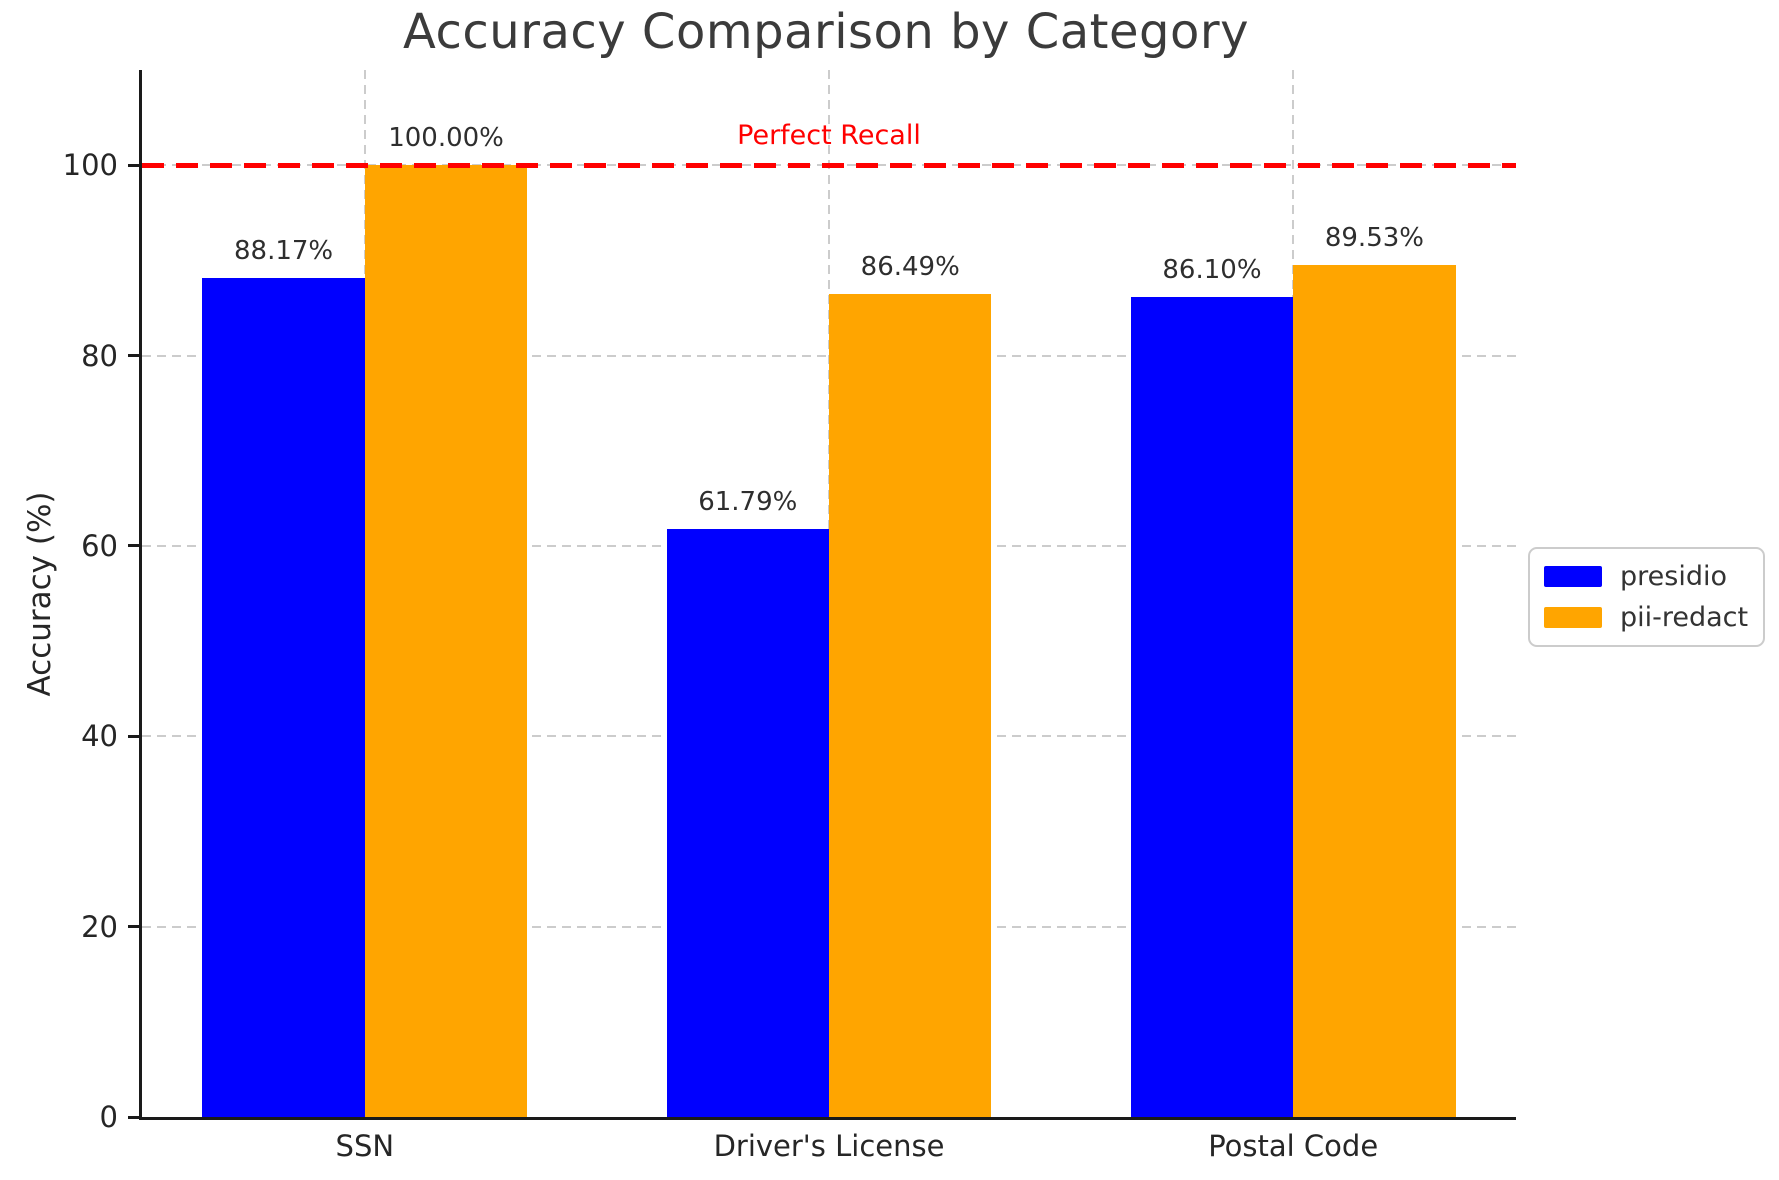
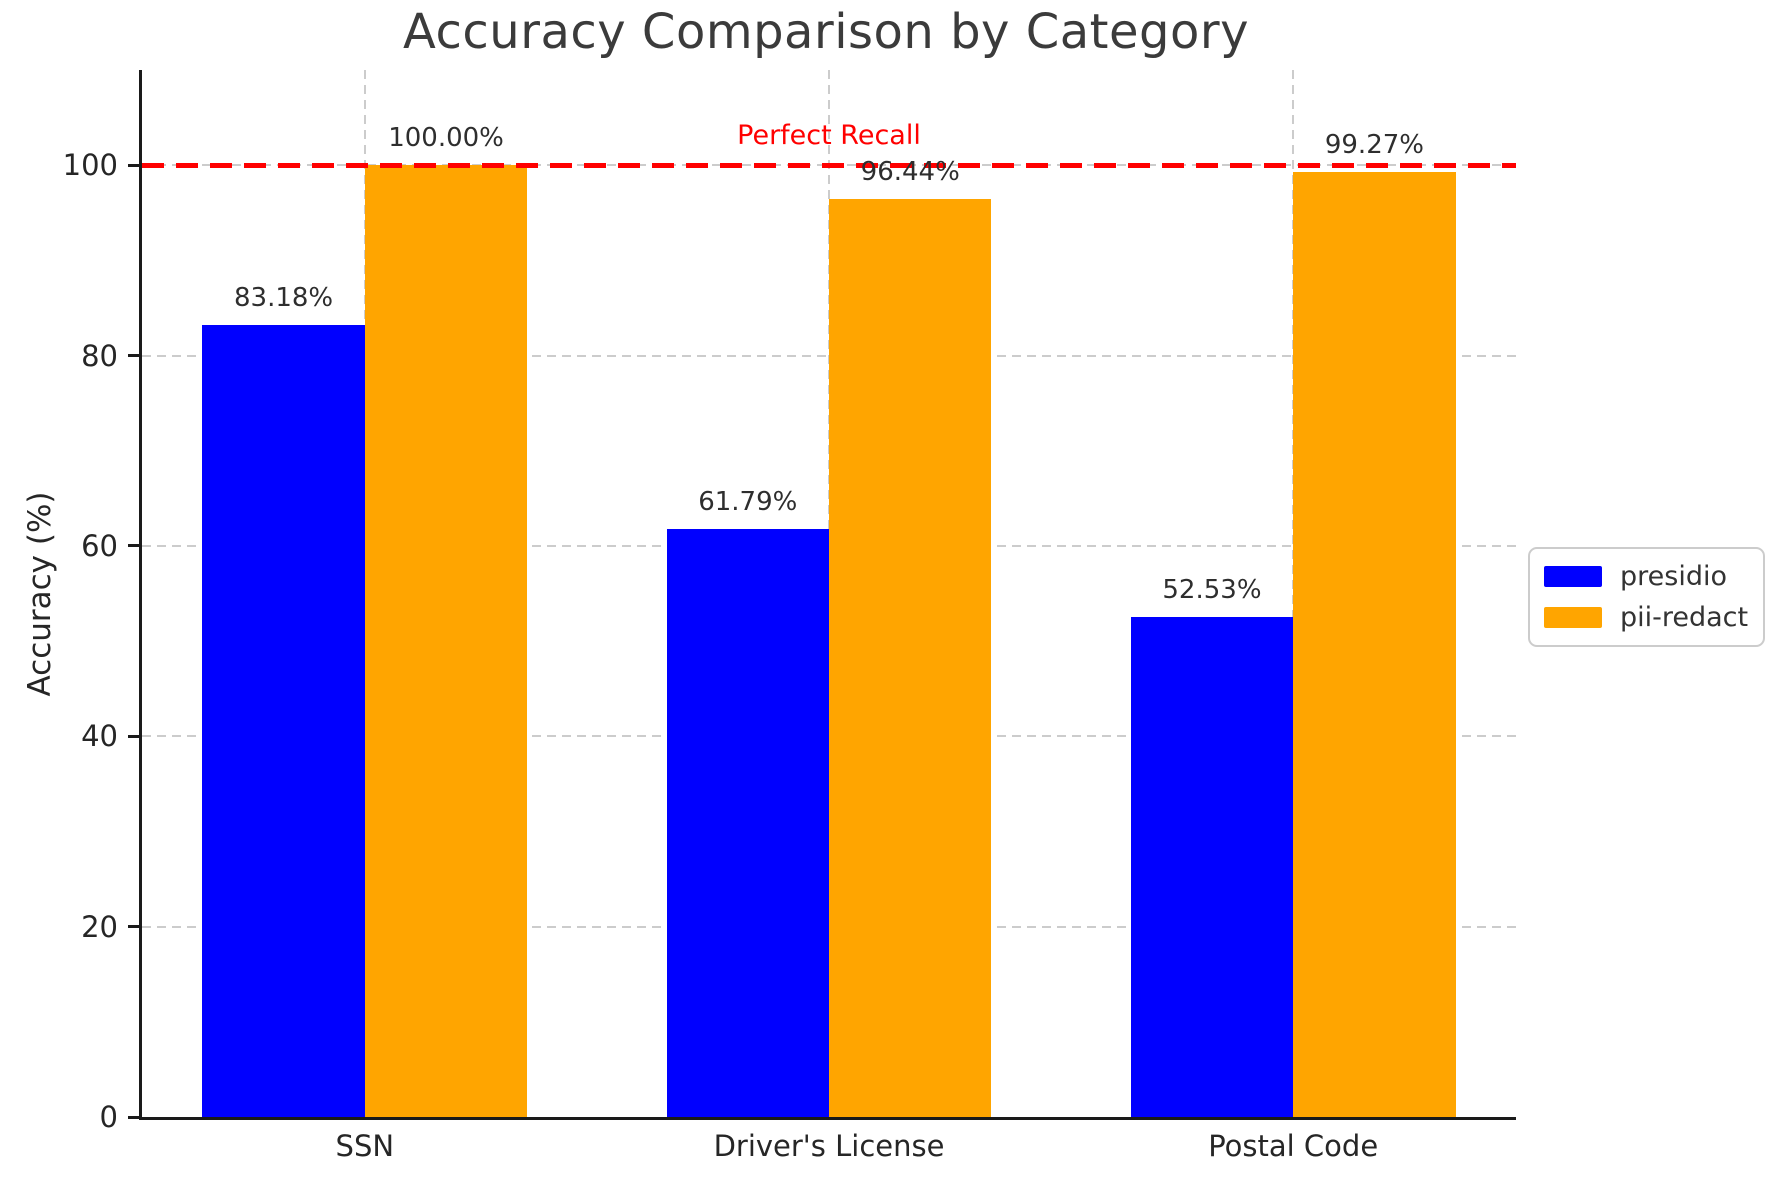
presidio/SSN: 88.17% -> 83.18%
pii-redact/Driver's License: 86.49% -> 96.44%
presidio/Postal Code: 86.10% -> 52.53%
pii-redact/Postal Code: 89.53% -> 99.27%
